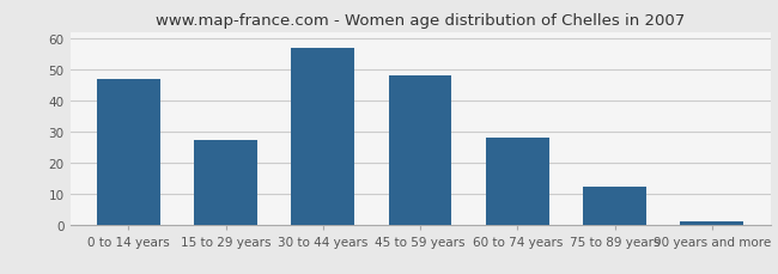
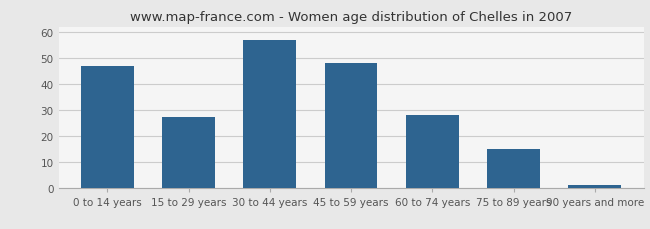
75 to 89 years: 12 -> 15
